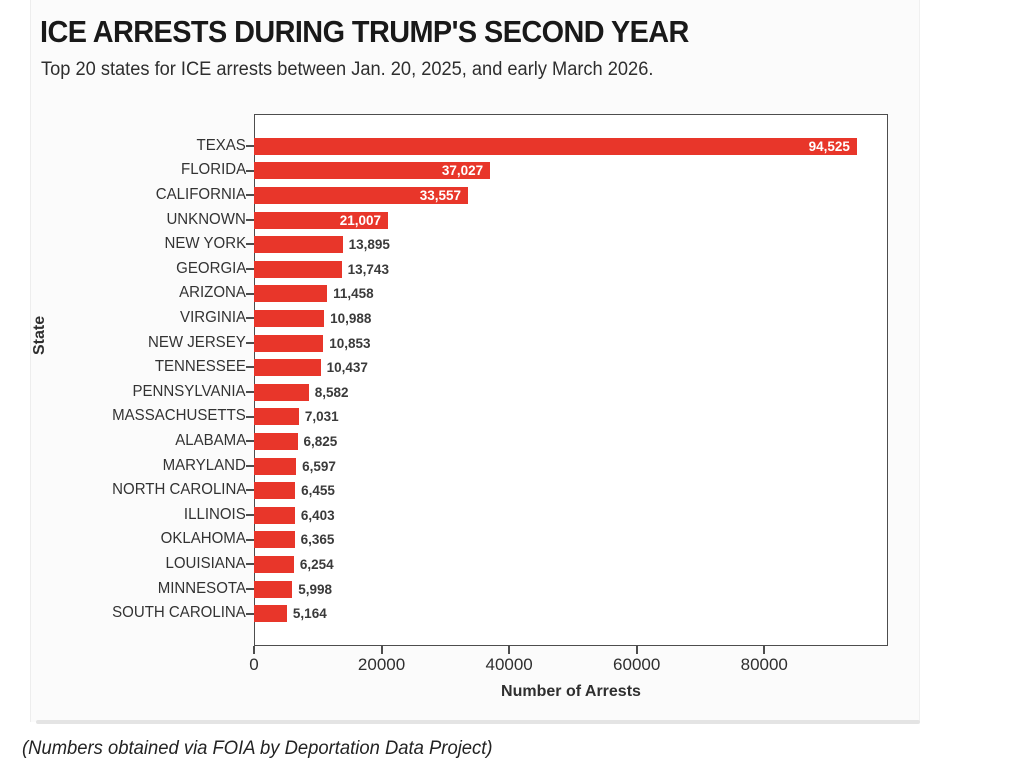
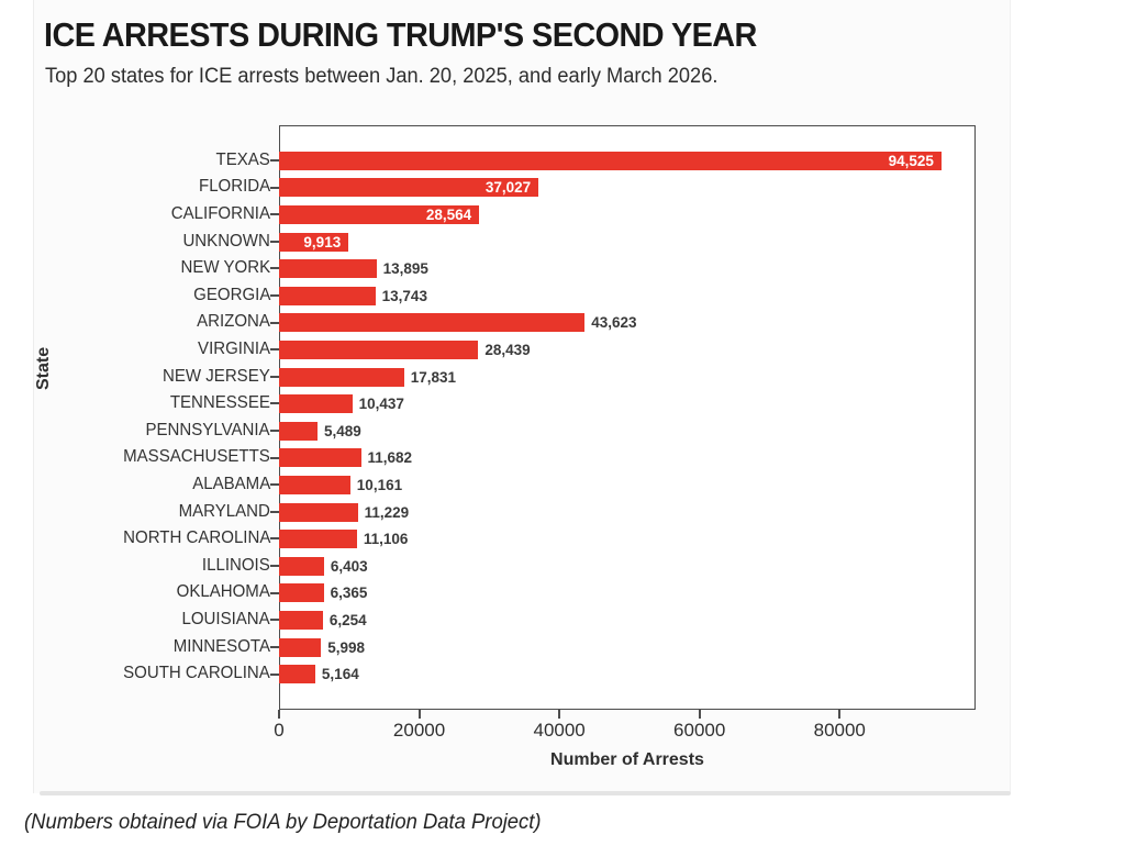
CALIFORNIA: 33,557 -> 28,564
UNKNOWN: 21,007 -> 9,913
ARIZONA: 11,458 -> 43,623
VIRGINIA: 10,988 -> 28,439
NEW JERSEY: 10,853 -> 17,831
PENNSYLVANIA: 8,582 -> 5,489
MASSACHUSETTS: 7,031 -> 11,682
ALABAMA: 6,825 -> 10,161
MARYLAND: 6,597 -> 11,229
NORTH CAROLINA: 6,455 -> 11,106
